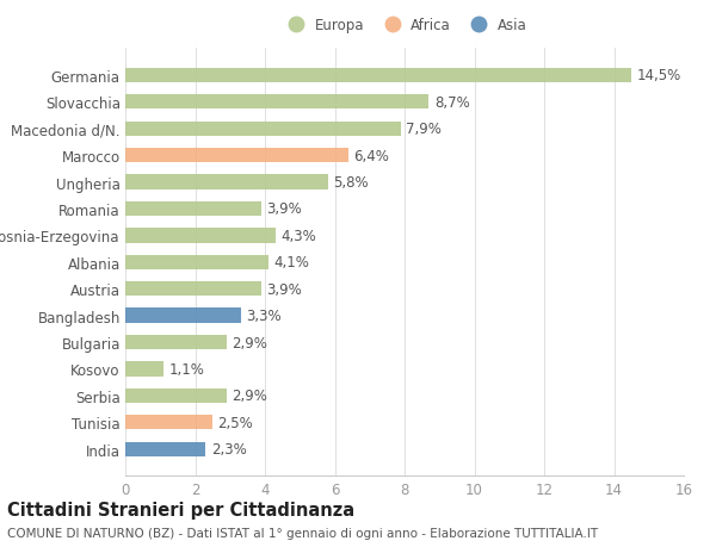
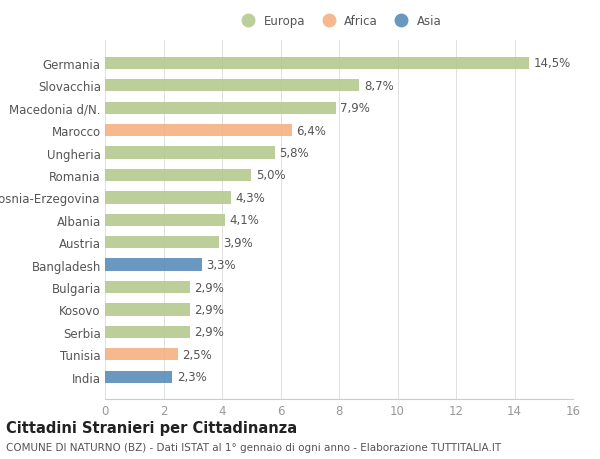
Romania: 3,9% -> 5,0%
Kosovo: 1,1% -> 2,9%
